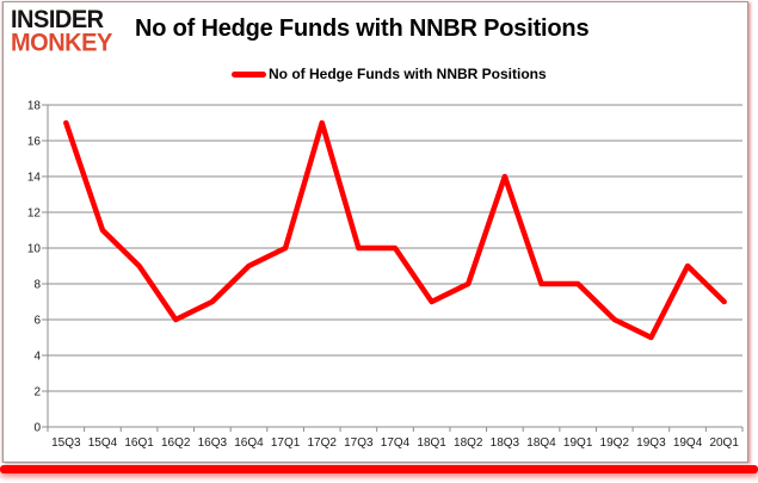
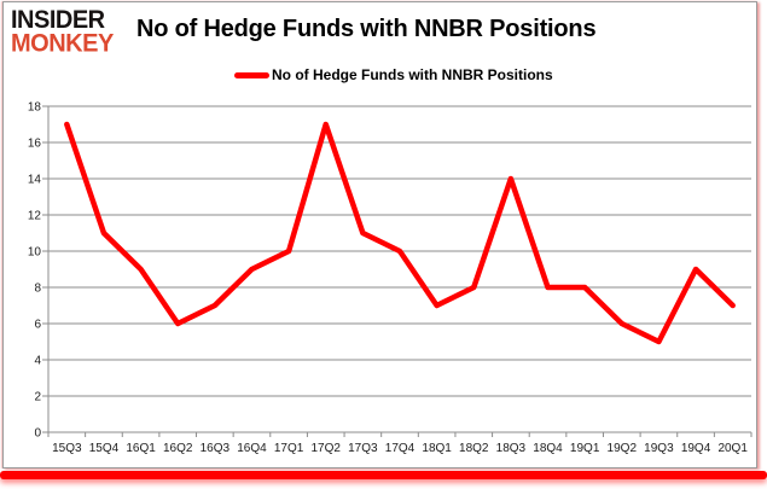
17Q3: 10 -> 11
